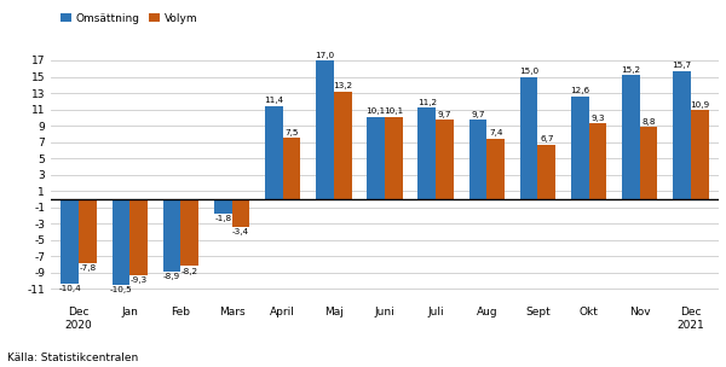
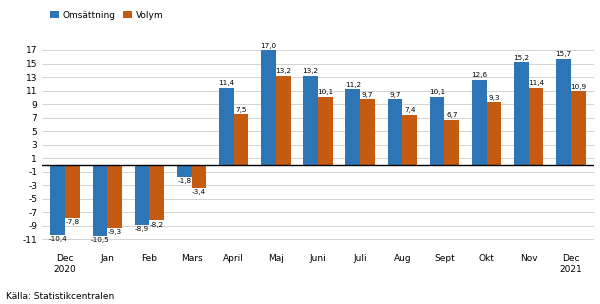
Omsättning/Juni: 10,1 -> 13,2
Omsättning/Sept: 15,0 -> 10,1
Volym/Nov: 8,8 -> 11,4
